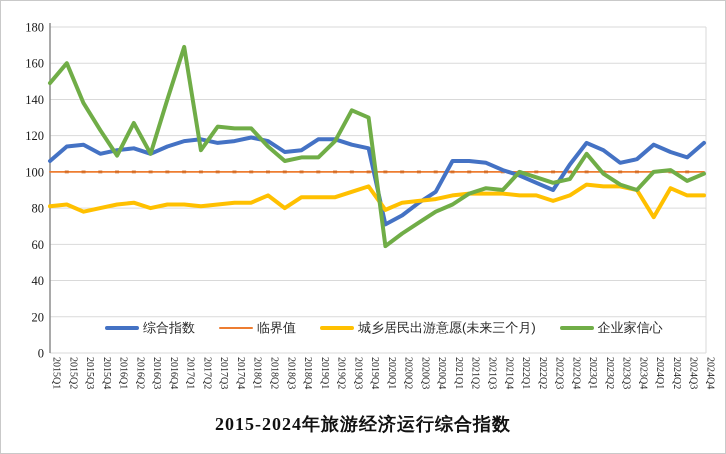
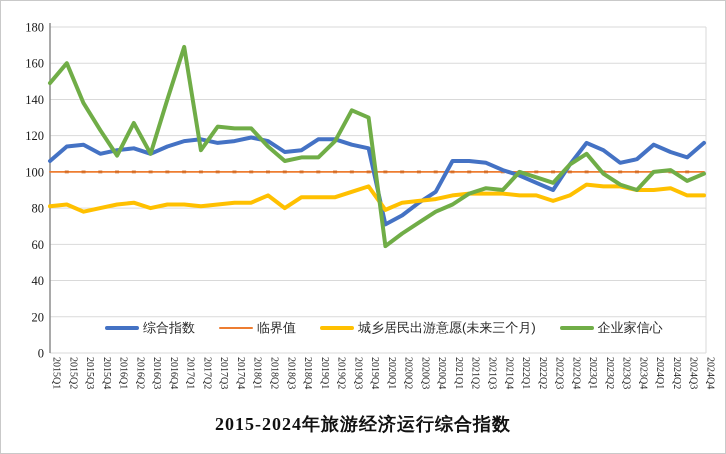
企业家信心/2022Q4: 96 -> 104
城乡居民出游意愿(未来三个月)/2024Q1: 75 -> 90
